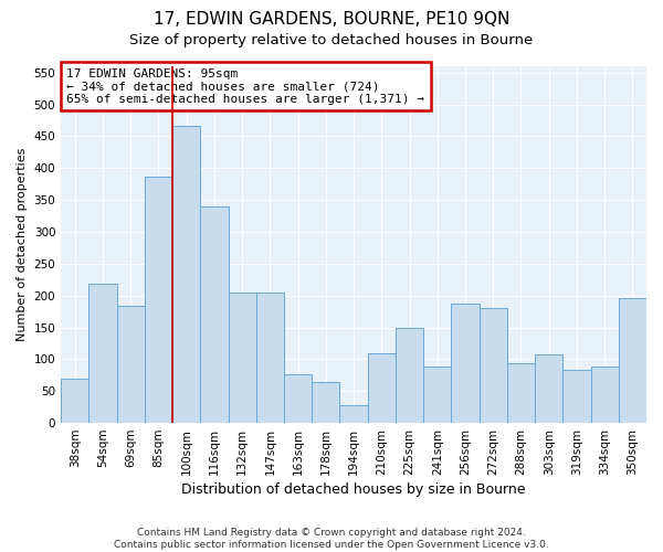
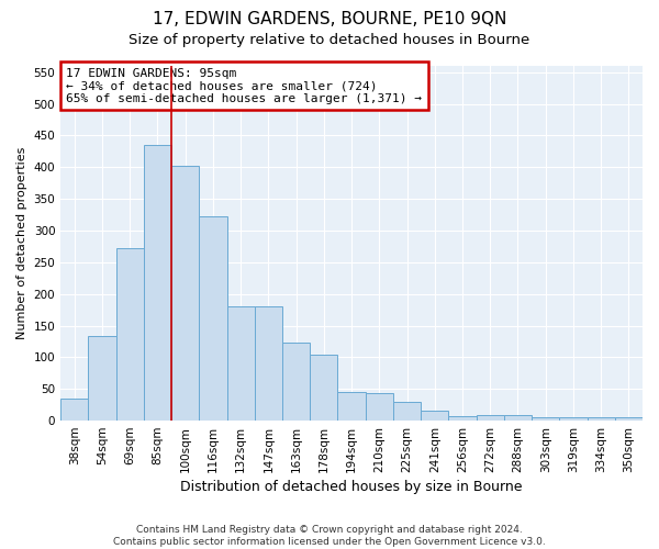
38sqm: 70 -> 35
54sqm: 218 -> 133
69sqm: 184 -> 272
85sqm: 386 -> 435
100sqm: 466 -> 403
116sqm: 340 -> 322
132sqm: 204 -> 181
147sqm: 204 -> 181
163sqm: 76 -> 124
178sqm: 64 -> 104
194sqm: 28 -> 46
210sqm: 110 -> 44
225sqm: 150 -> 29
241sqm: 88 -> 16
256sqm: 188 -> 7
272sqm: 180 -> 8
288sqm: 94 -> 8
303sqm: 108 -> 6
319sqm: 84 -> 5
334sqm: 88 -> 5
350sqm: 196 -> 6
